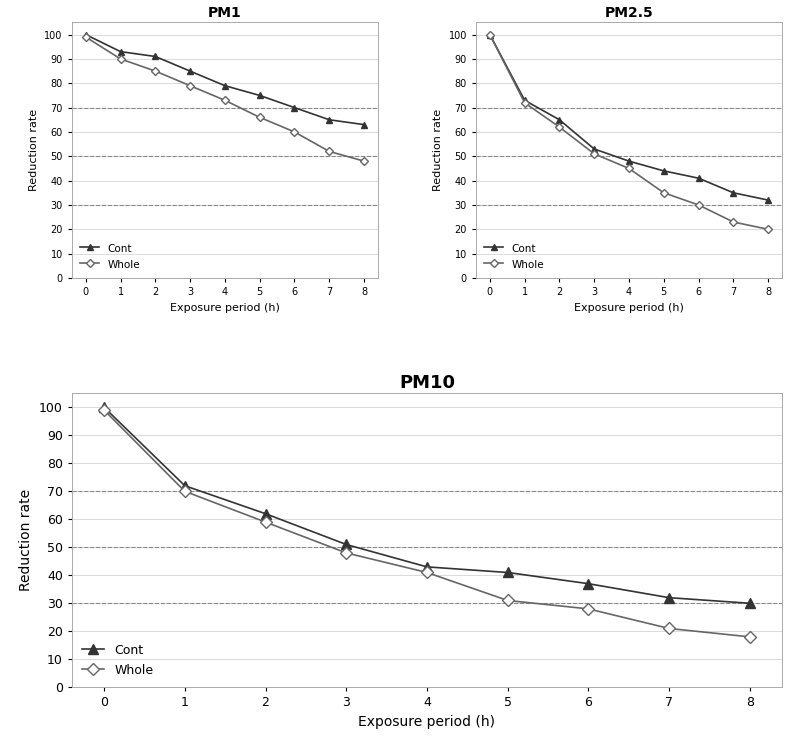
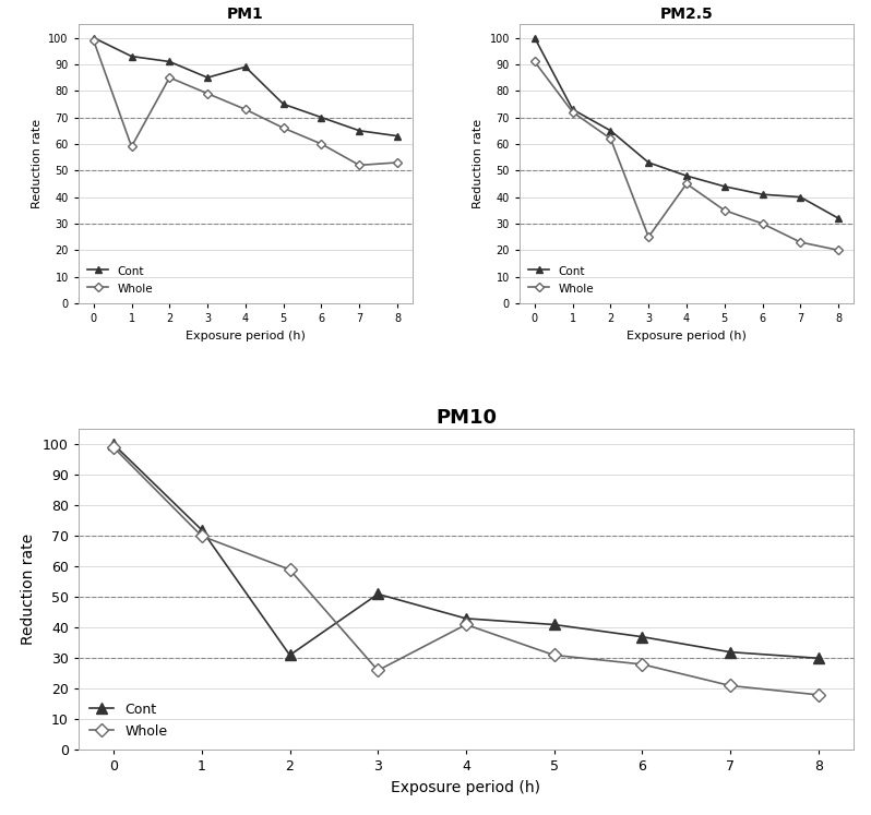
PM1/Whole/1: 90 -> 59
PM1/Cont/4: 79 -> 89
PM1/Whole/8: 48 -> 53
PM2.5/Whole/0: 100 -> 91
PM2.5/Whole/3: 51 -> 25
PM2.5/Cont/7: 35 -> 40
PM10/Cont/2: 62 -> 31
PM10/Whole/3: 48 -> 26
